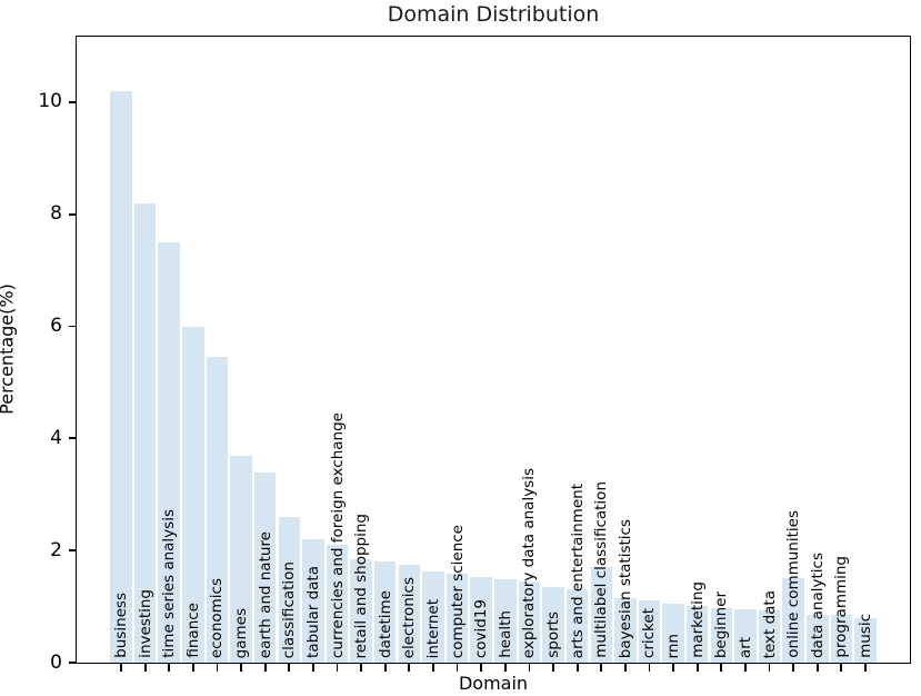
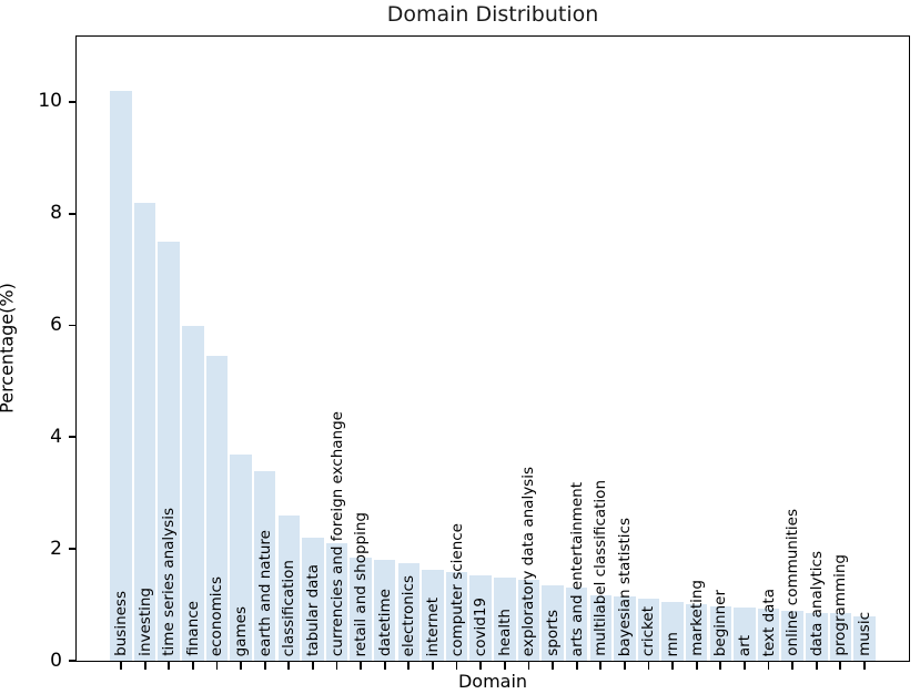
multilabel classification: 1.7 -> 1.2
online communities: 1.5 -> 0.9
